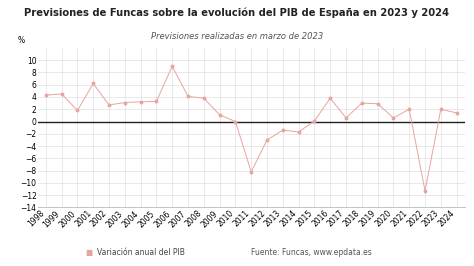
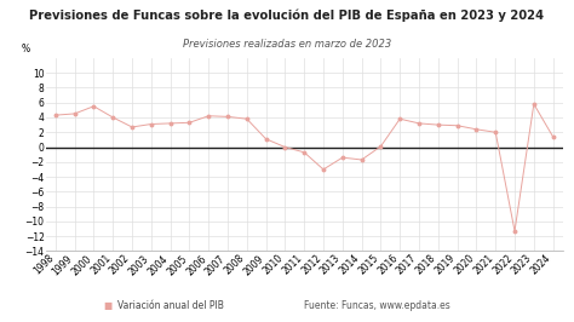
2000: 1.8 -> 5.5
2001: 6.2 -> 4.0
2006: 9.0 -> 4.2
2011: -8.2 -> -0.7
2017: 0.6 -> 3.2
2020: 0.6 -> 2.4
2023: 2.0 -> 5.8
